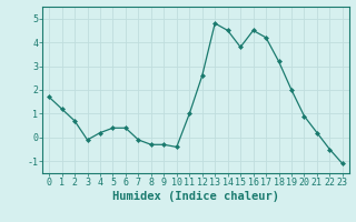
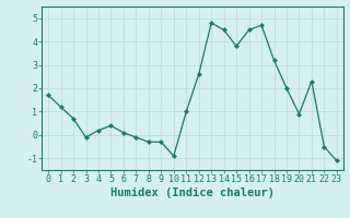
6: 0.4 -> 0.1
10: -0.4 -> -0.9
17: 4.2 -> 4.7
21: 0.2 -> 2.3
